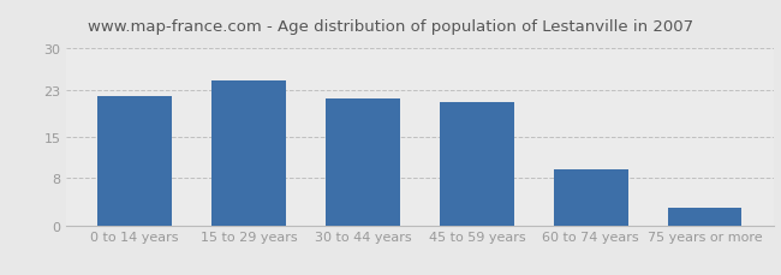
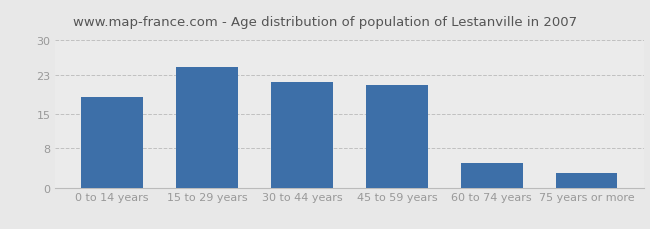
0 to 14 years: 22.0 -> 18.5
60 to 74 years: 9.5 -> 5.0
